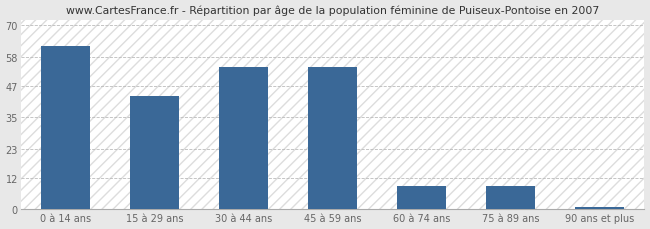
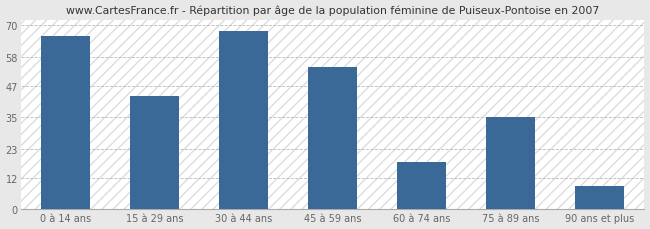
0 à 14 ans: 62 -> 66
30 à 44 ans: 54 -> 68
60 à 74 ans: 9 -> 18
75 à 89 ans: 9 -> 35
90 ans et plus: 1 -> 9
